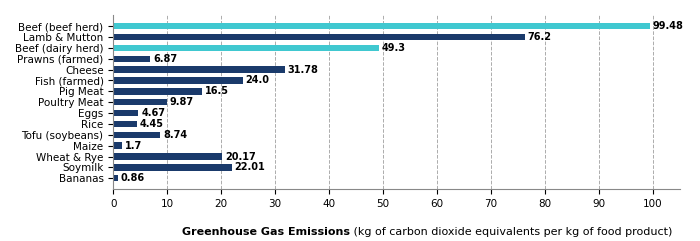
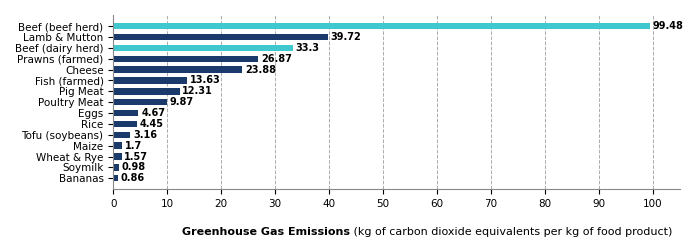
Lamb & Mutton: 76.2 -> 39.72
Beef (dairy herd): 49.3 -> 33.3
Prawns (farmed): 6.87 -> 26.87
Cheese: 31.78 -> 23.88
Fish (farmed): 24.0 -> 13.63
Pig Meat: 16.5 -> 12.31
Tofu (soybeans): 8.74 -> 3.16
Wheat & Rye: 20.17 -> 1.57
Soymilk: 22.01 -> 0.98
